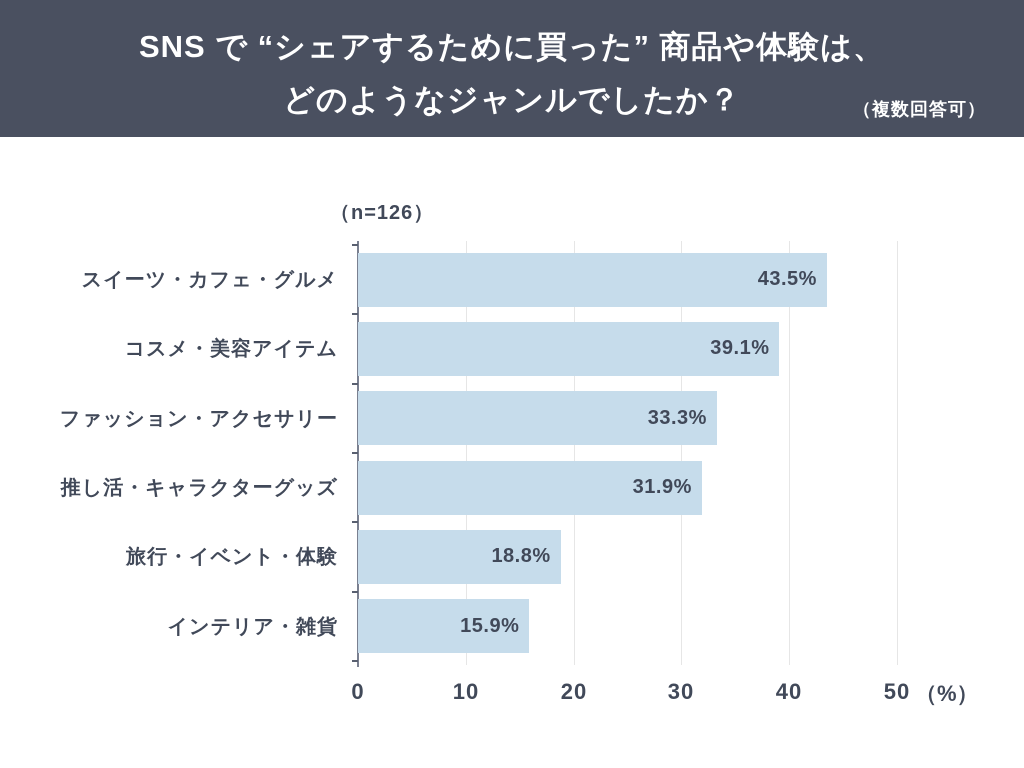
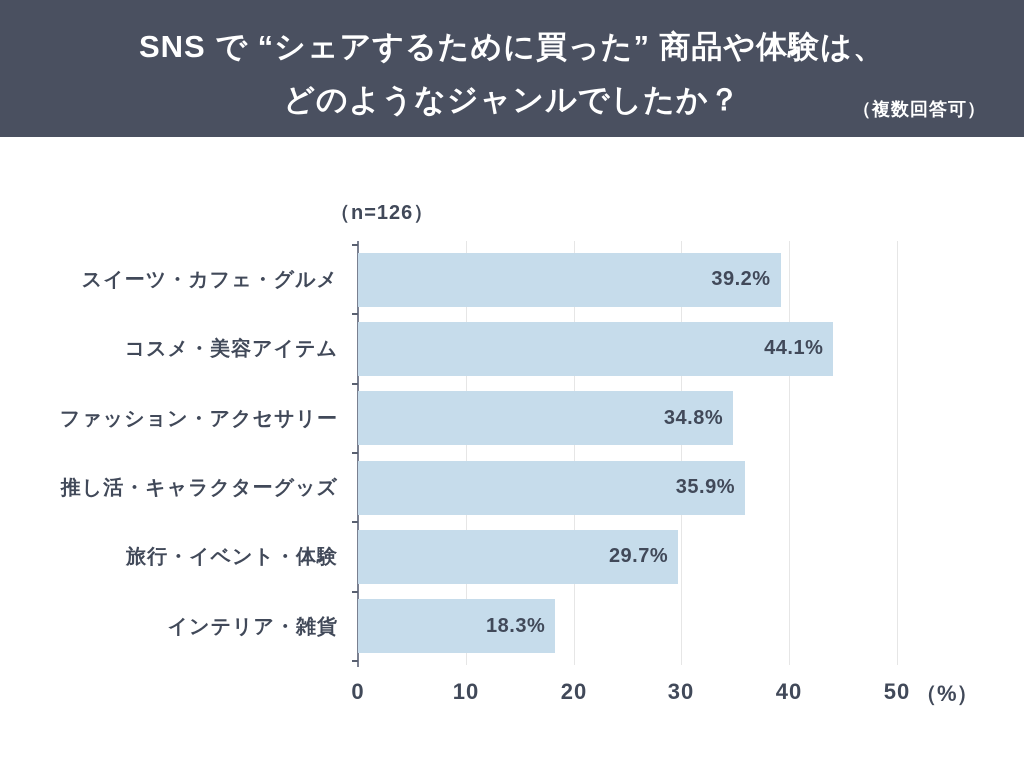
スイーツ・カフェ・グルメ: 43.5% -> 39.2%
コスメ・美容アイテム: 39.1% -> 44.1%
ファッション・アクセサリー: 33.3% -> 34.8%
推し活・キャラクターグッズ: 31.9% -> 35.9%
旅行・イベント・体験: 18.8% -> 29.7%
インテリア・雑貨: 15.9% -> 18.3%
